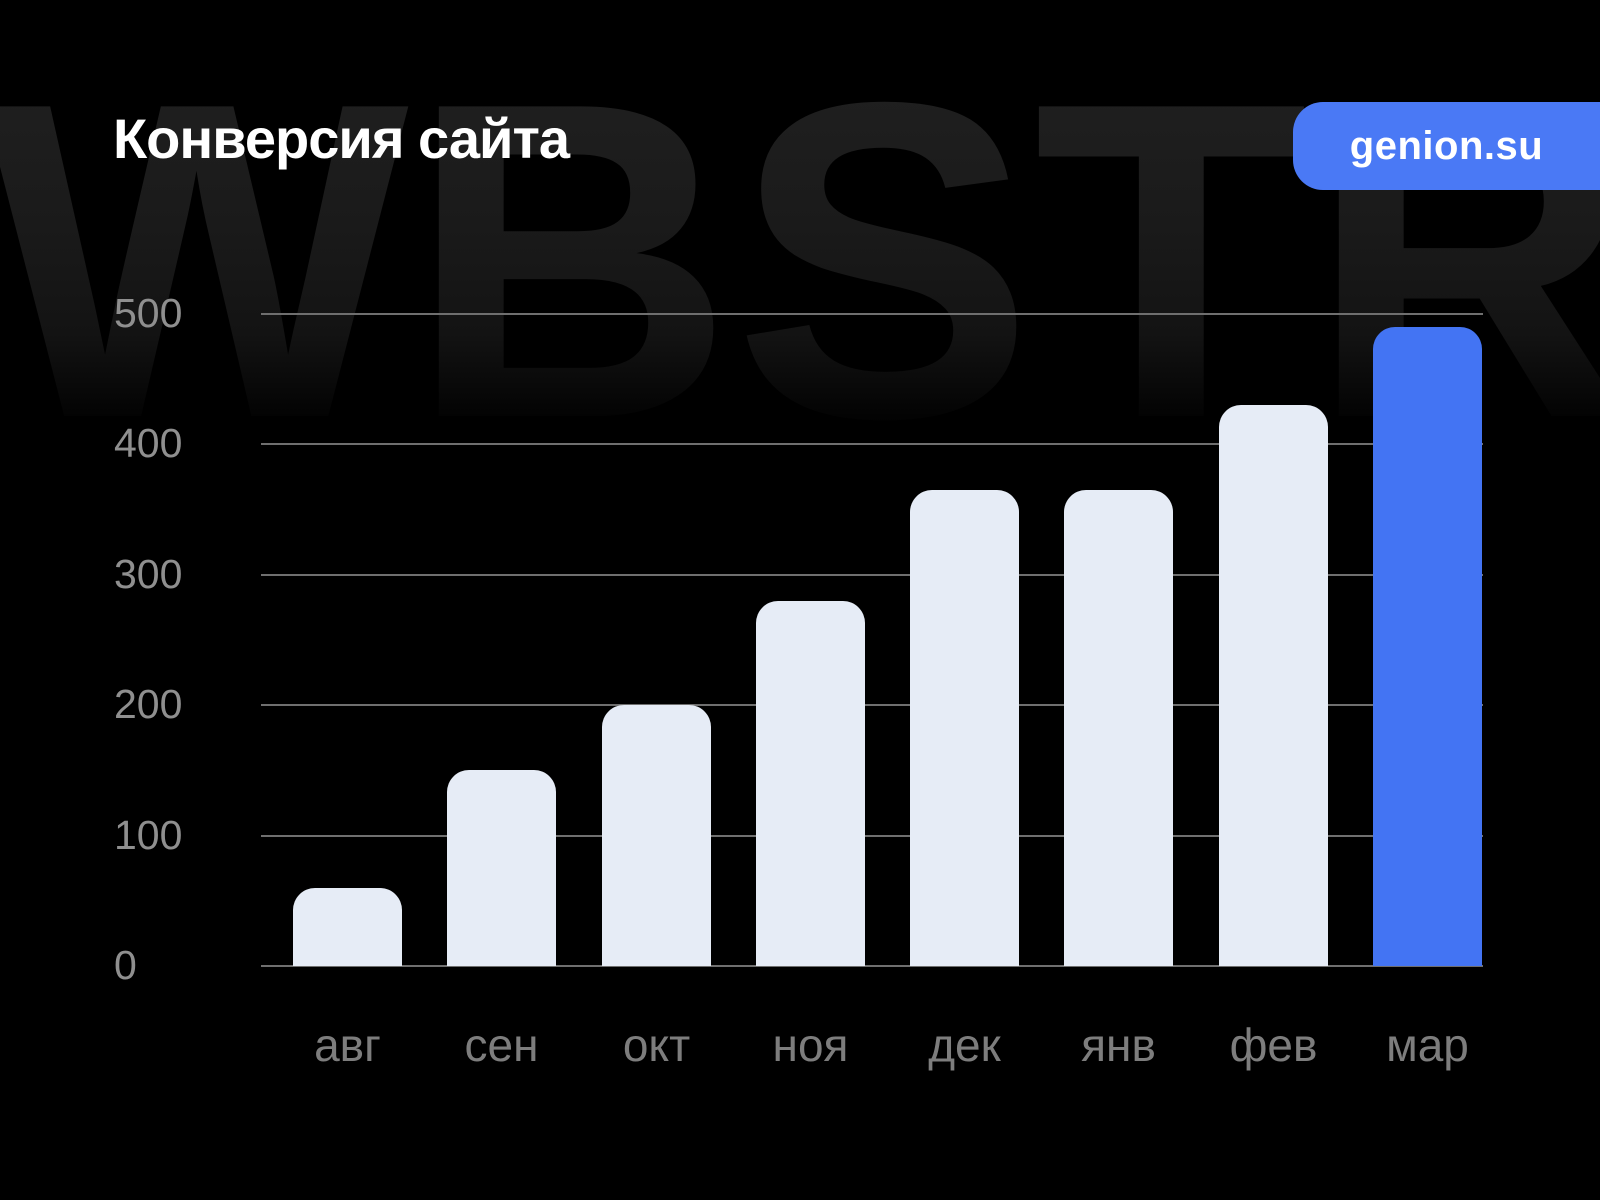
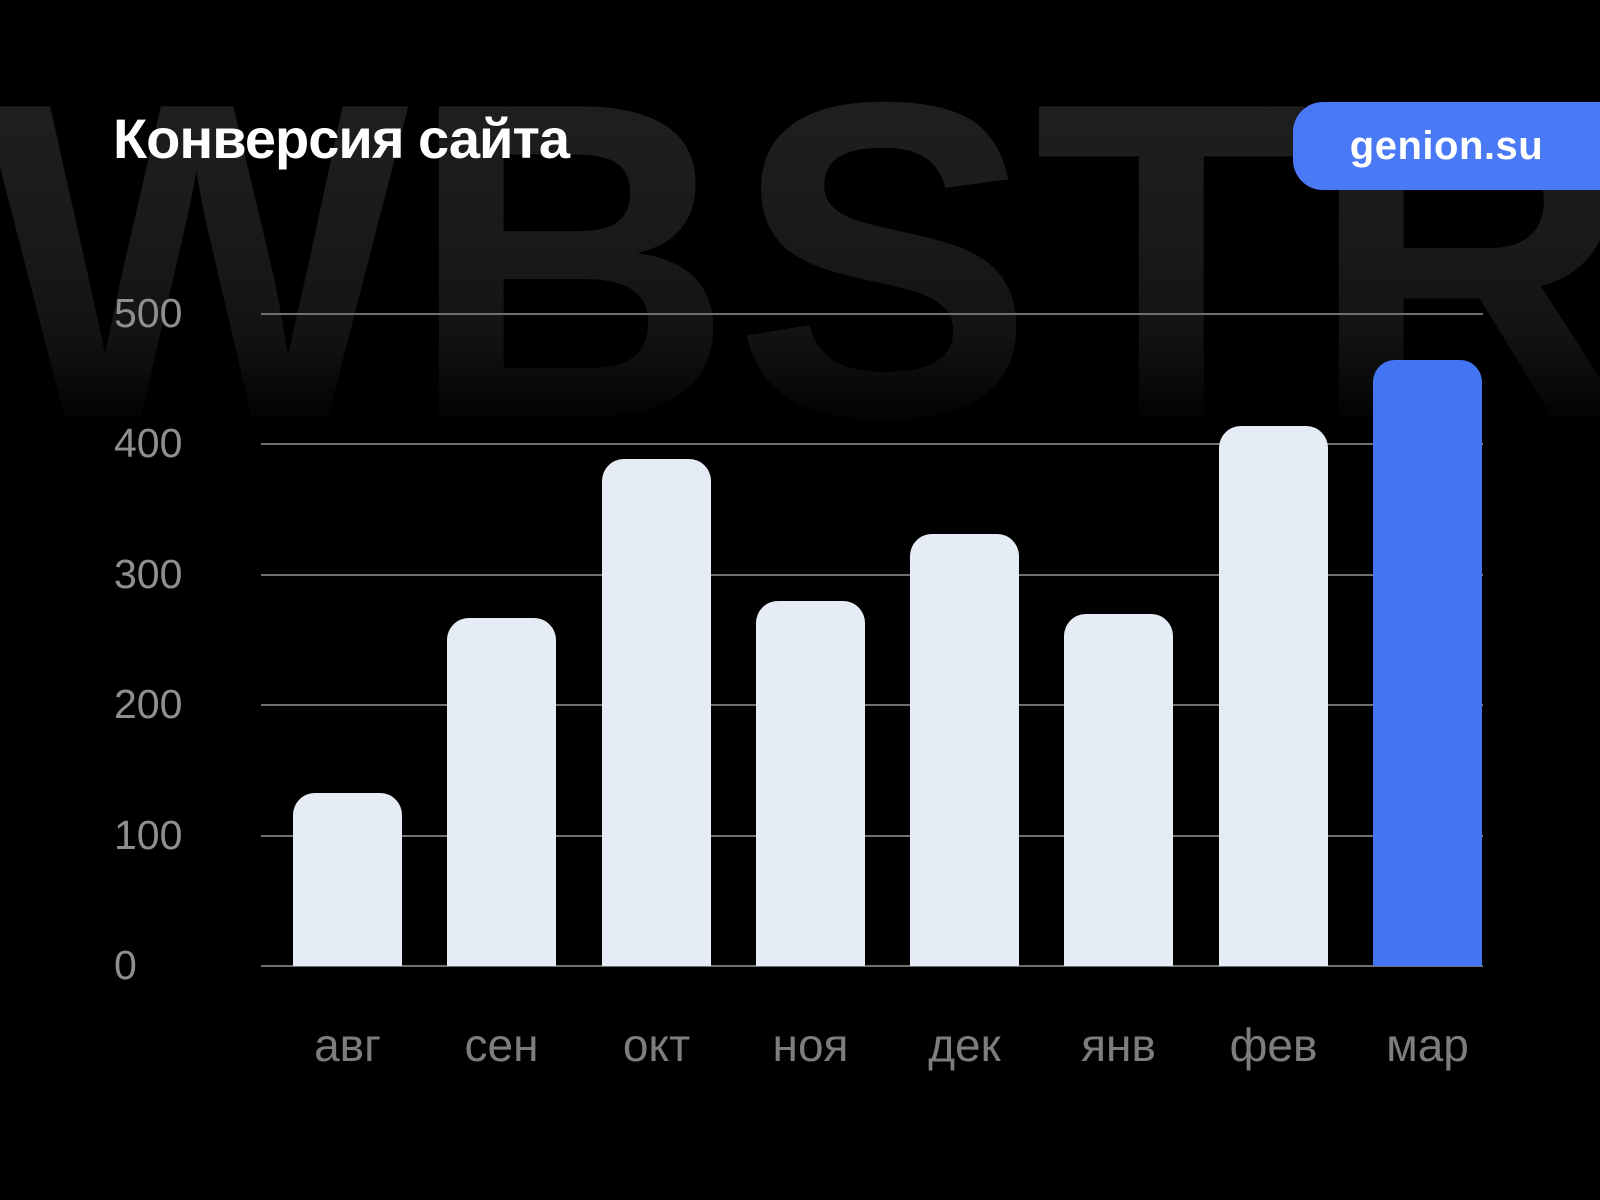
авг: 60 -> 133
сен: 150 -> 267
окт: 200 -> 389
дек: 365 -> 331
янв: 365 -> 270
фев: 430 -> 414
мар: 490 -> 465
